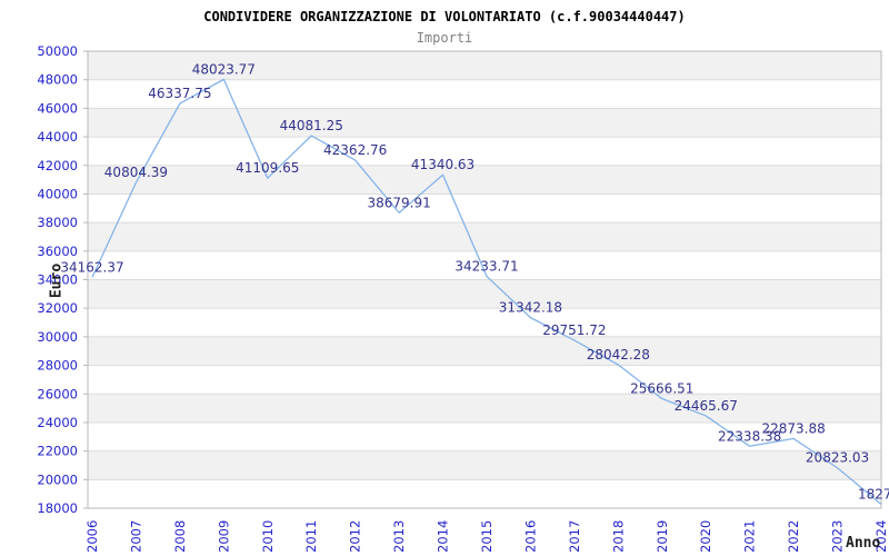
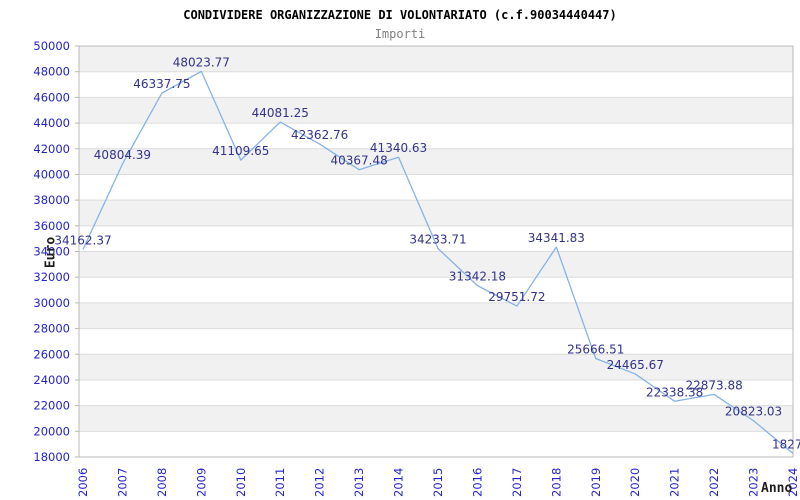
2013: 38679.91 -> 40367.48
2018: 28042.28 -> 34341.83
